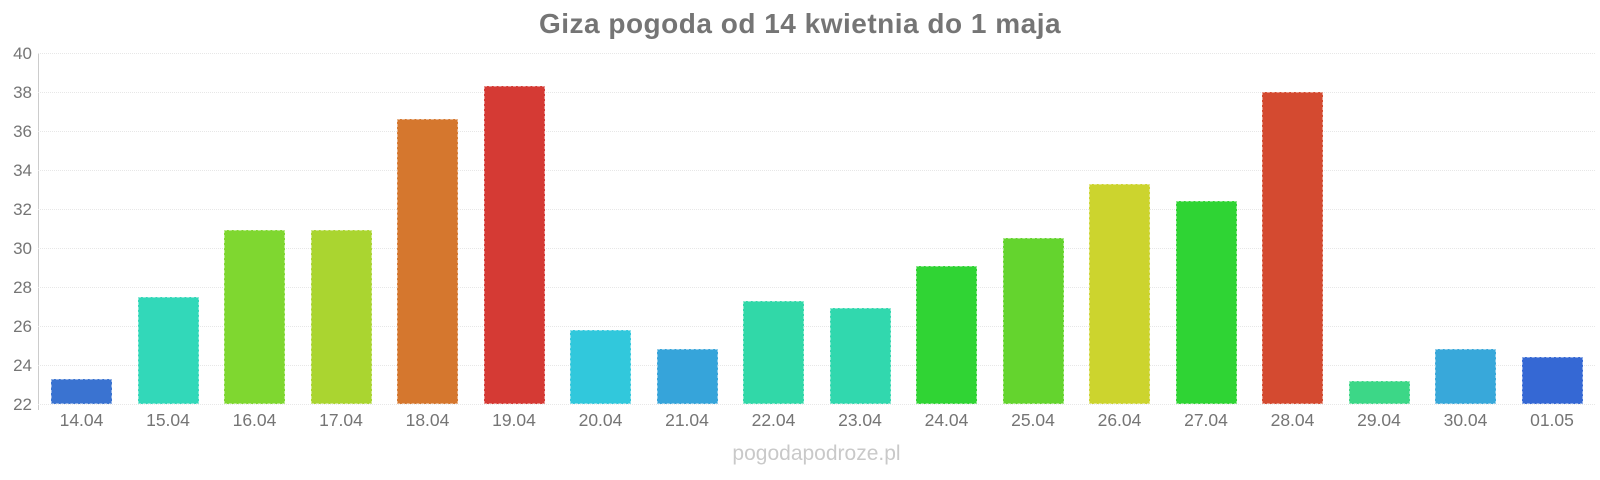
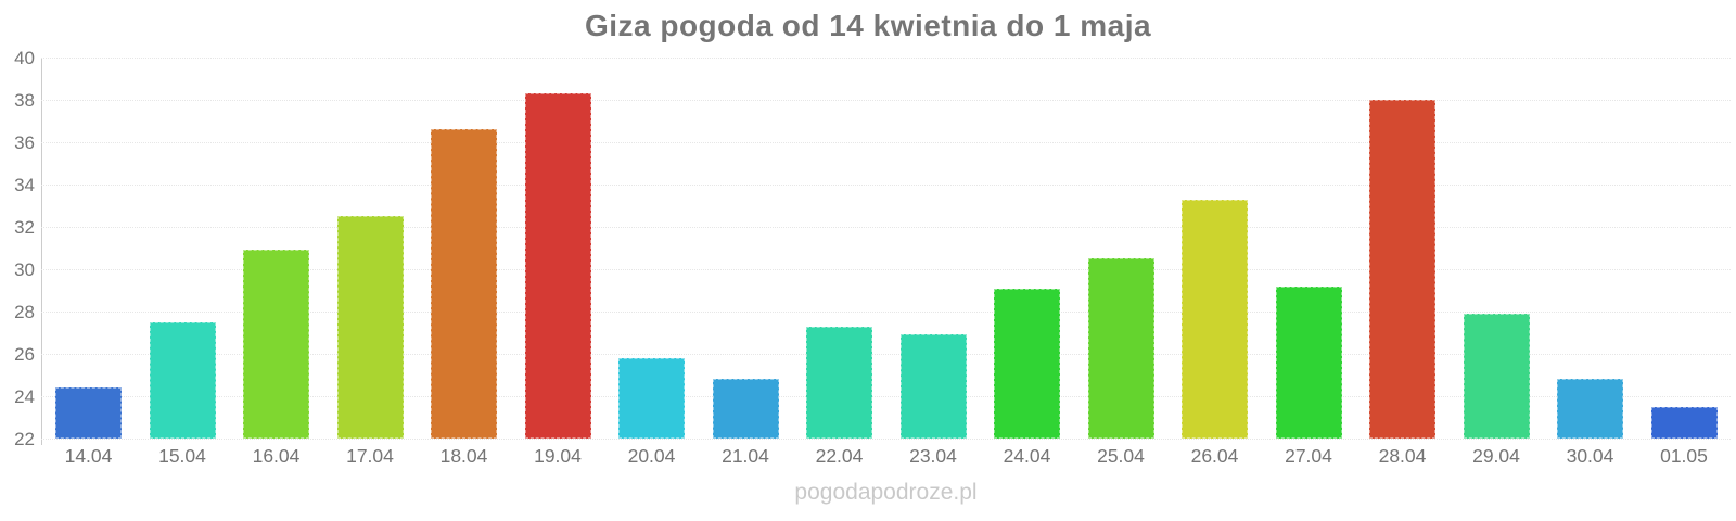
14.04: 23.3 -> 24.4
17.04: 30.9 -> 32.5
27.04: 32.4 -> 29.2
29.04: 23.2 -> 27.9
01.05: 24.4 -> 23.5
